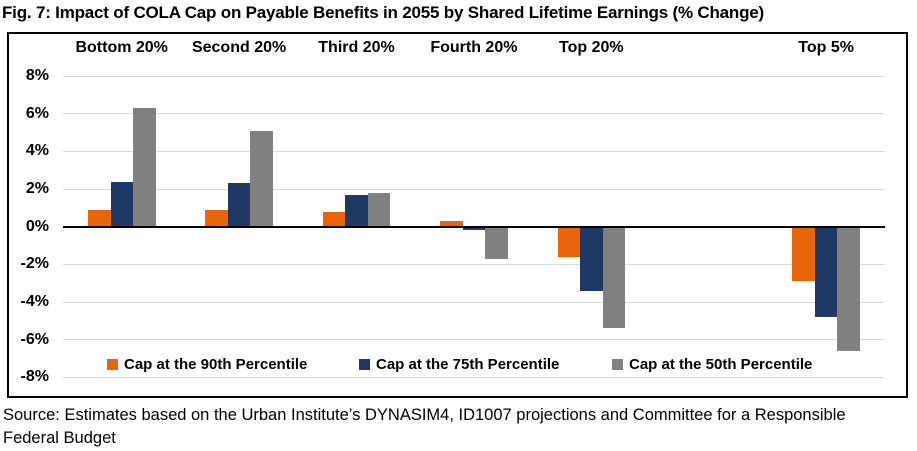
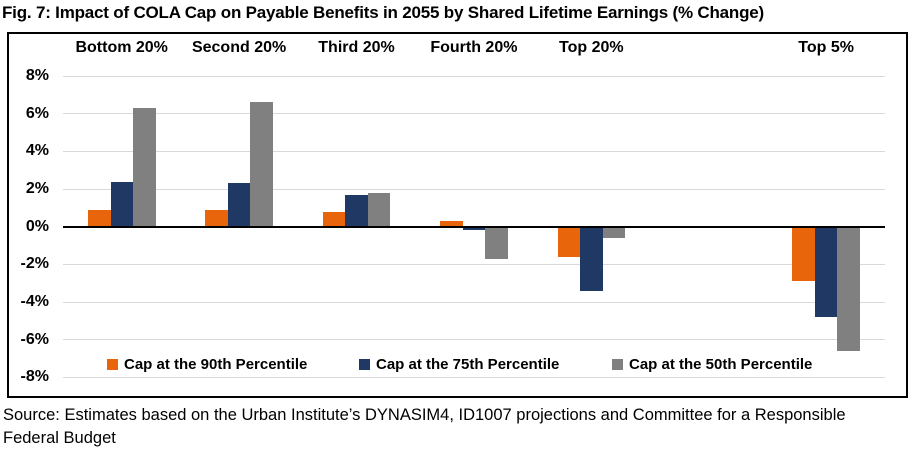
Cap at the 50th Percentile/Second 20%: 5.1% -> 6.6%
Cap at the 50th Percentile/Top 20%: -5.4% -> -0.6%
